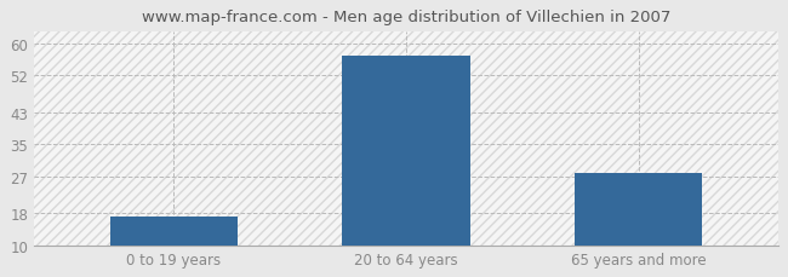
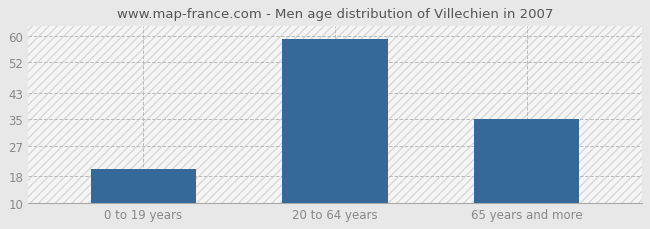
0 to 19 years: 17 -> 20
20 to 64 years: 57 -> 59
65 years and more: 28 -> 35
